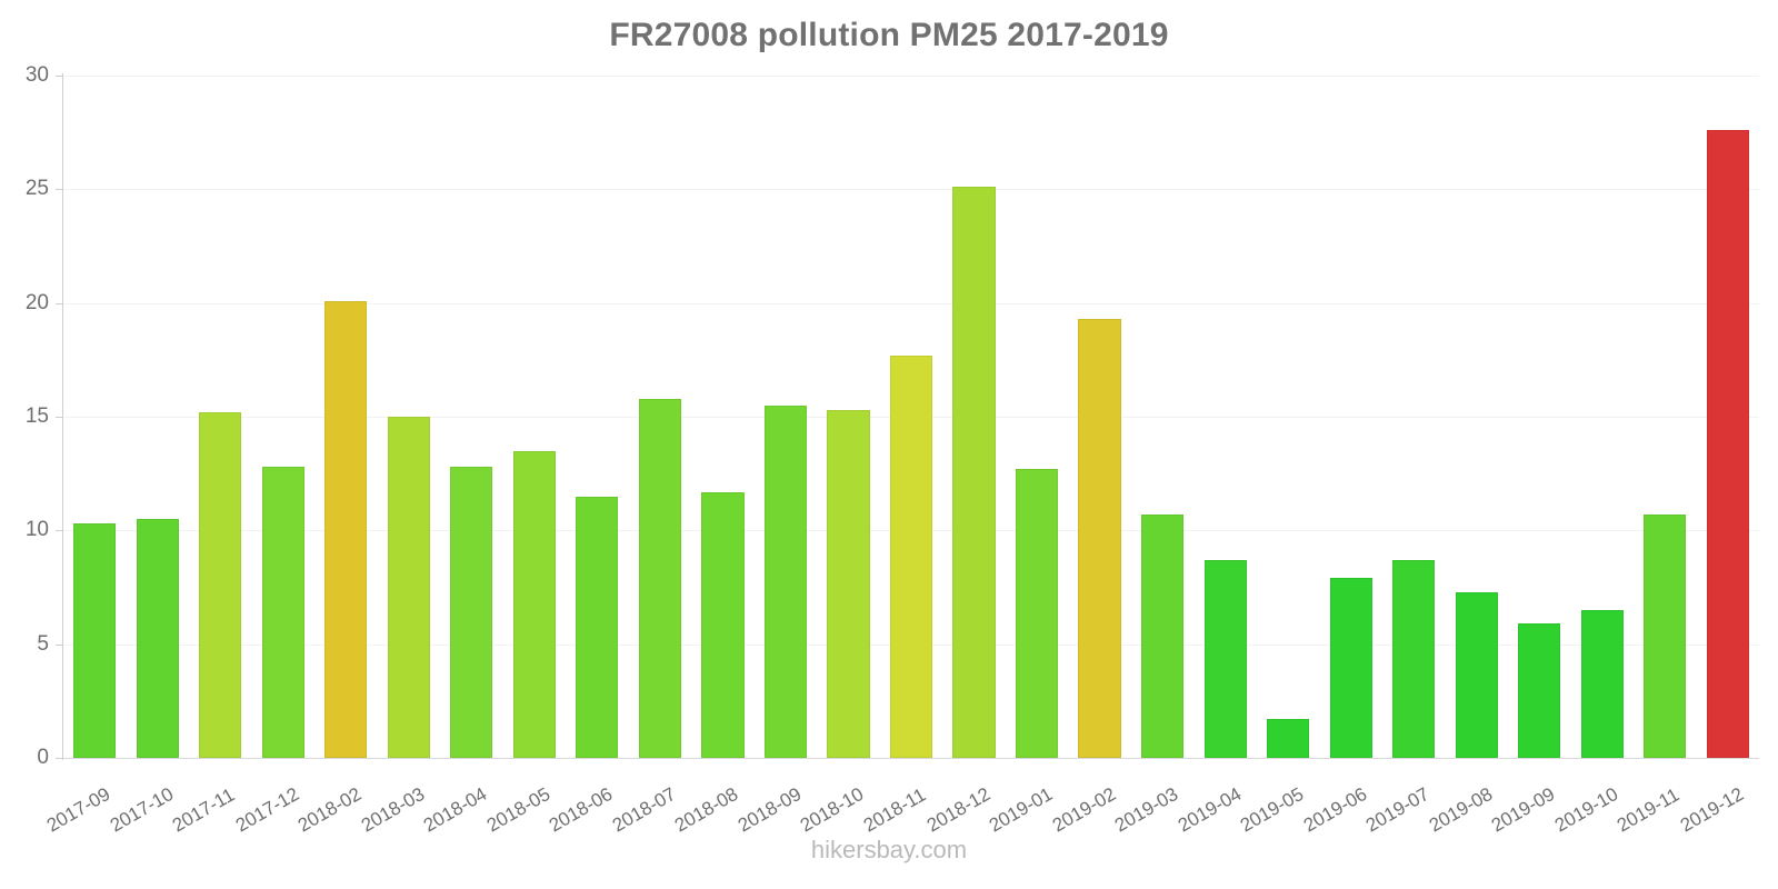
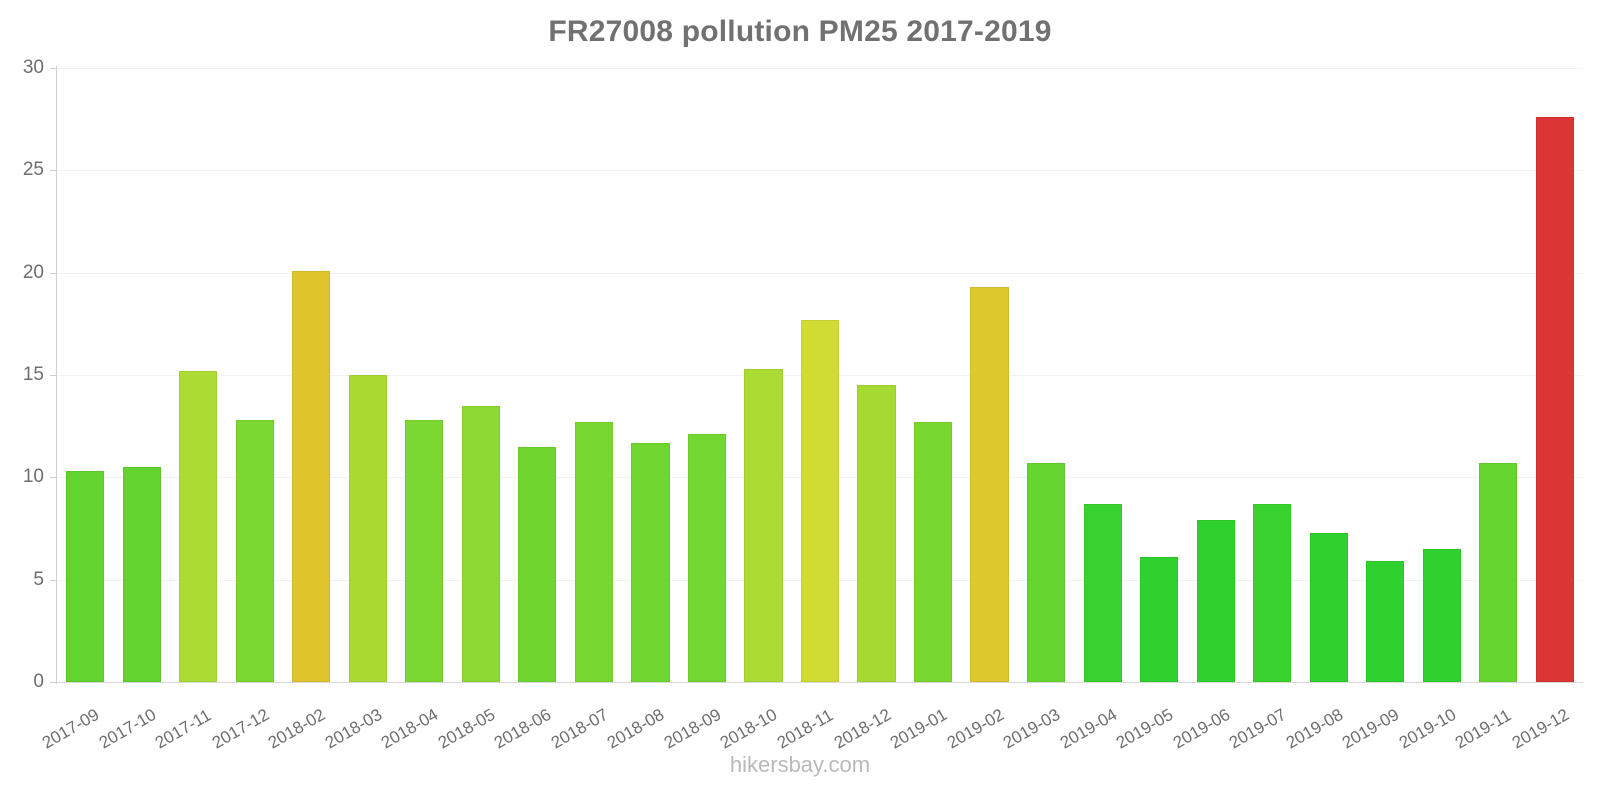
2018-07: 15.8 -> 12.7
2018-09: 15.5 -> 12.1
2018-12: 25.1 -> 14.5
2019-05: 1.7 -> 6.1
